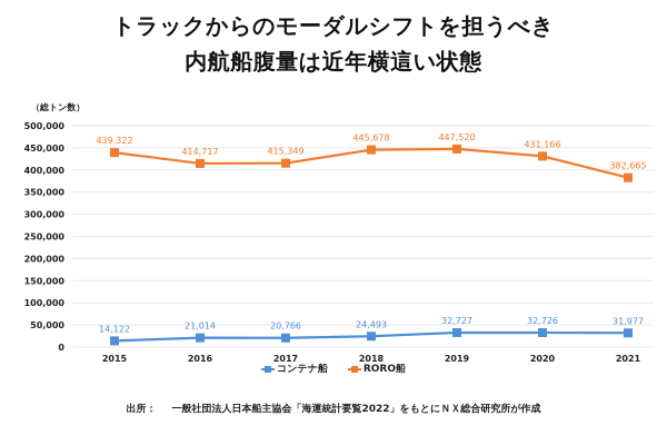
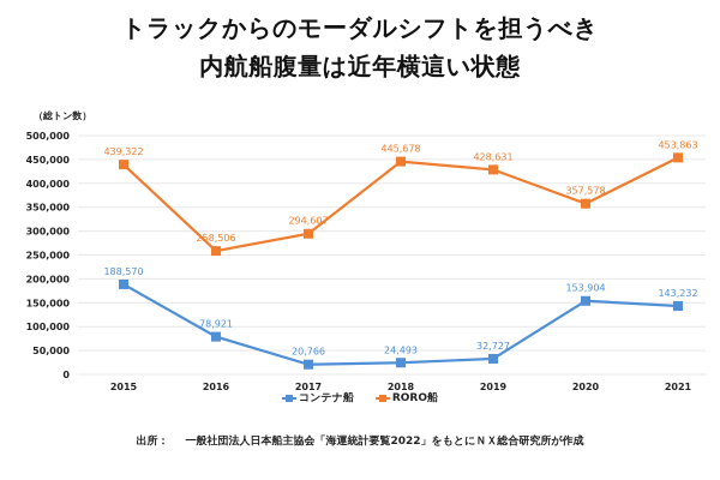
コンテナ船/2015: 14,122 -> 188,570
コンテナ船/2016: 21,014 -> 78,921
RORO船/2016: 414,717 -> 258,506
RORO船/2017: 415,349 -> 294,607
RORO船/2019: 447,520 -> 428,631
コンテナ船/2020: 32,726 -> 153,904
RORO船/2020: 431,166 -> 357,578
コンテナ船/2021: 31,977 -> 143,232
RORO船/2021: 382,665 -> 453,863
